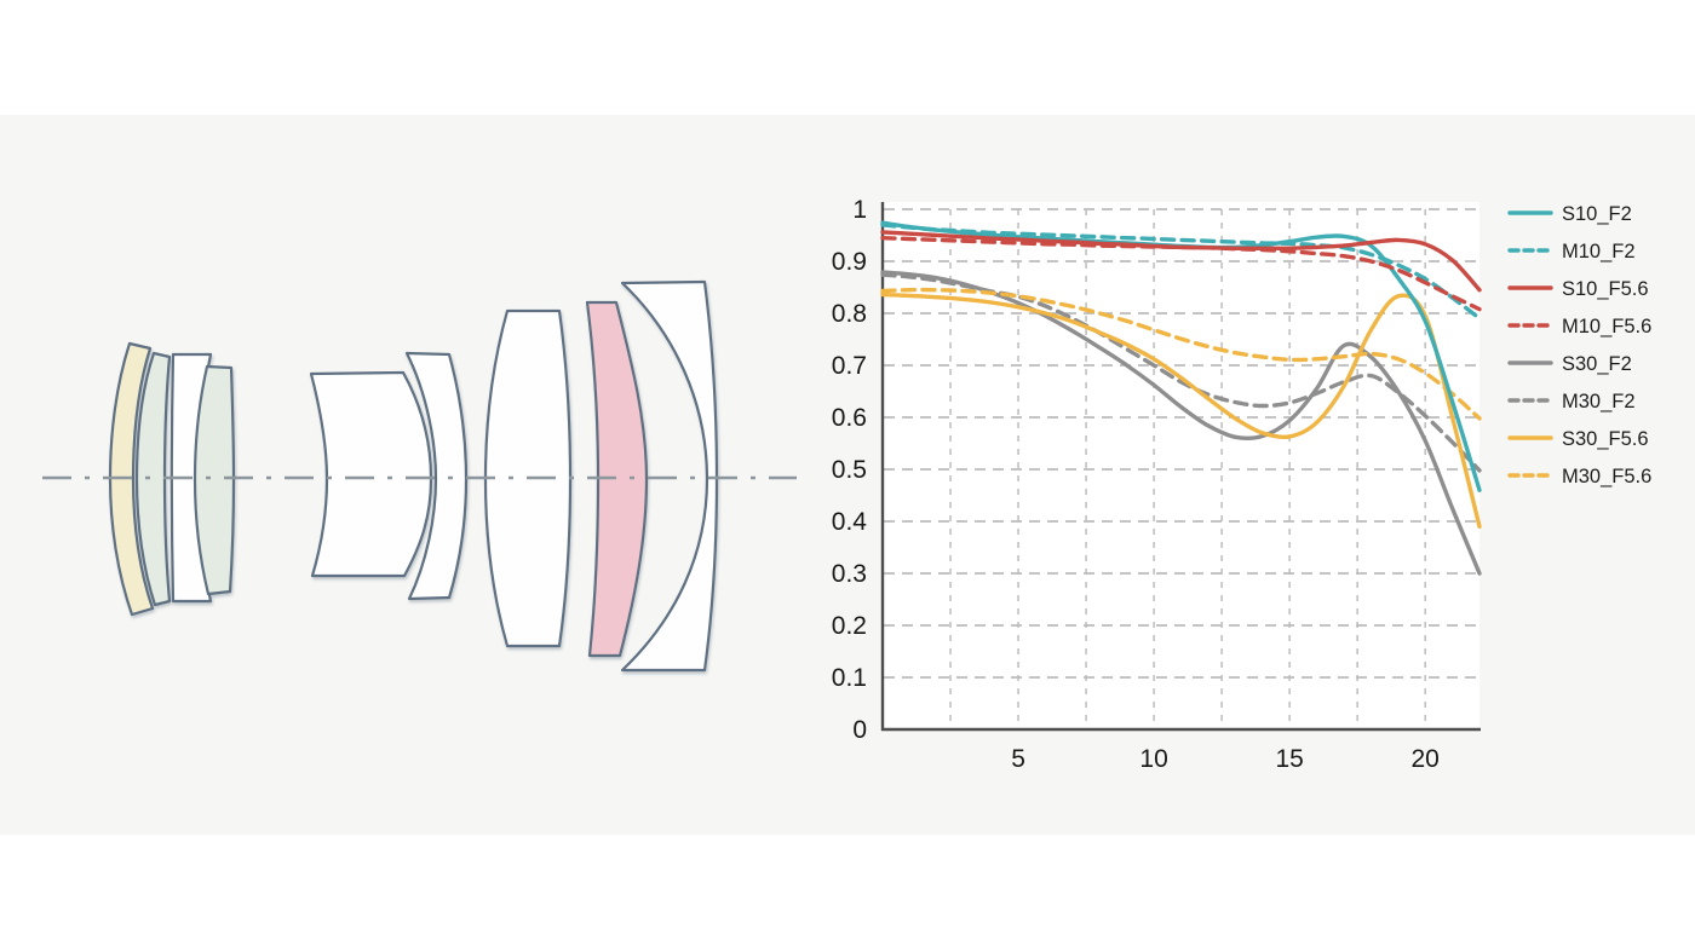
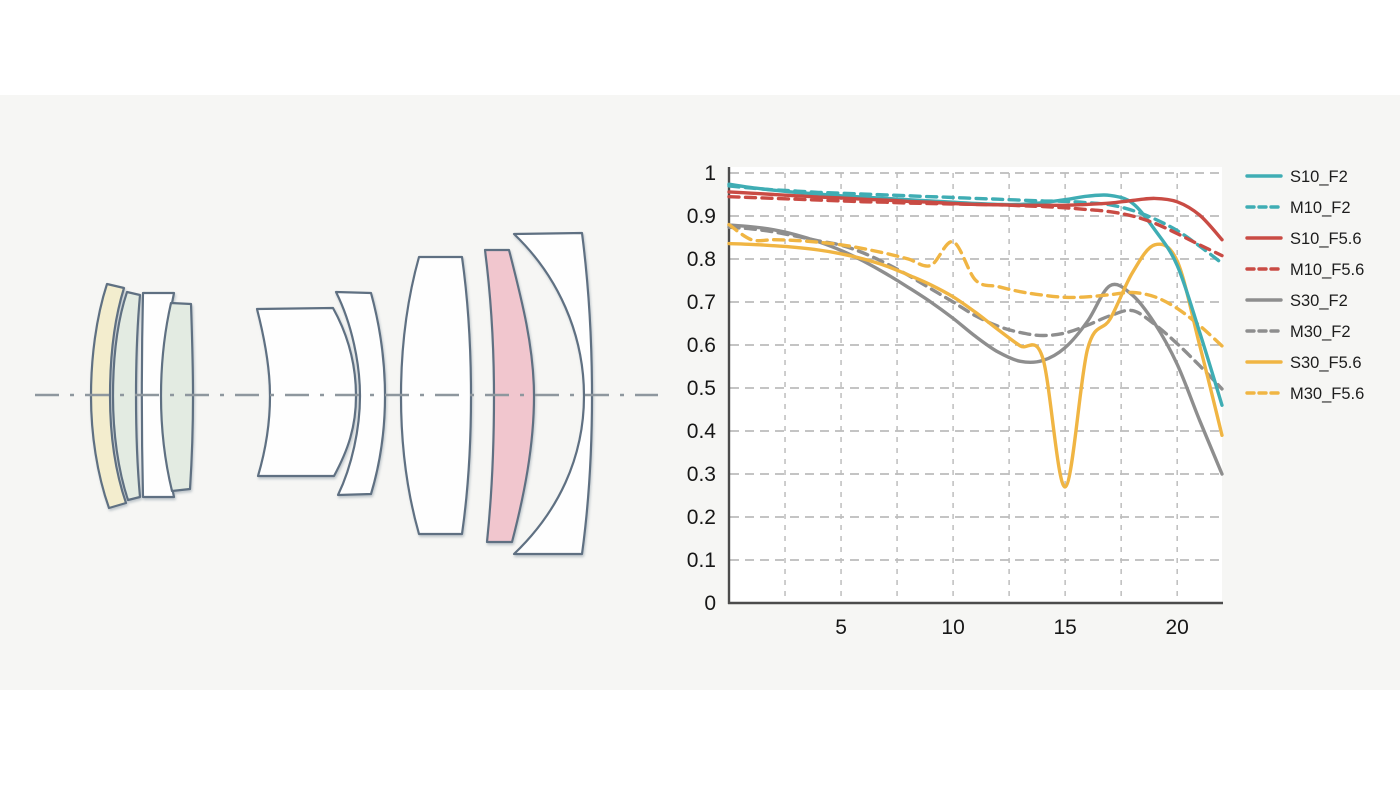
M30_F5.6/0: 0.84 -> 0.88
M30_F5.6/10: 0.77 -> 0.84
S30_F5.6/15: 0.56 -> 0.27
